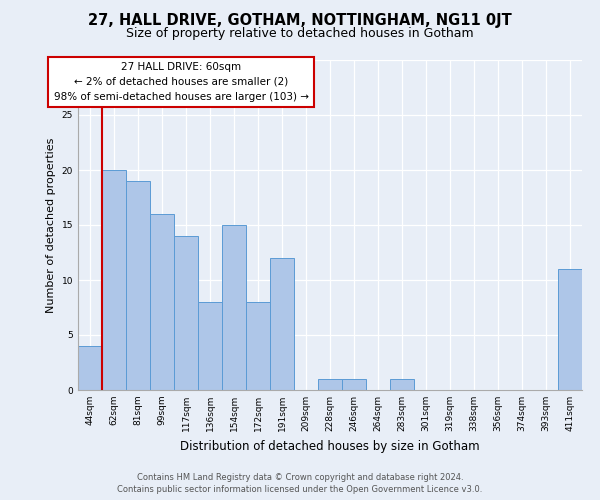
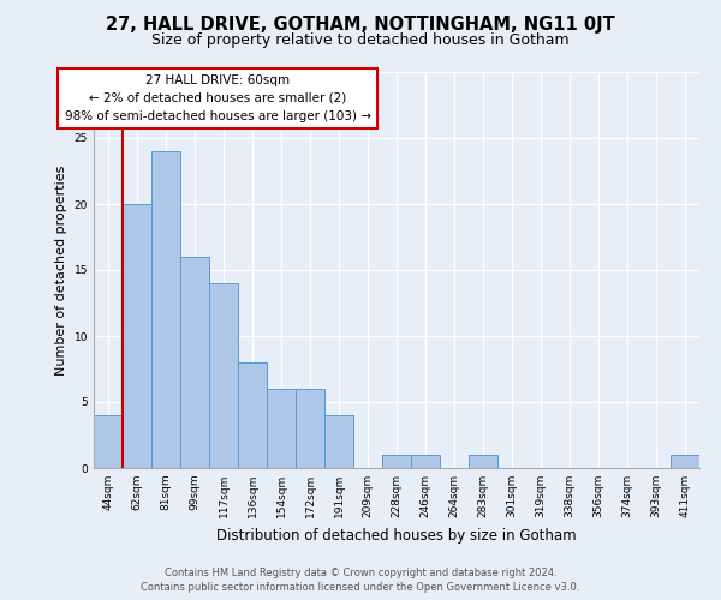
81sqm: 19 -> 24
154sqm: 15 -> 6
172sqm: 8 -> 6
191sqm: 12 -> 4
411sqm: 11 -> 1
